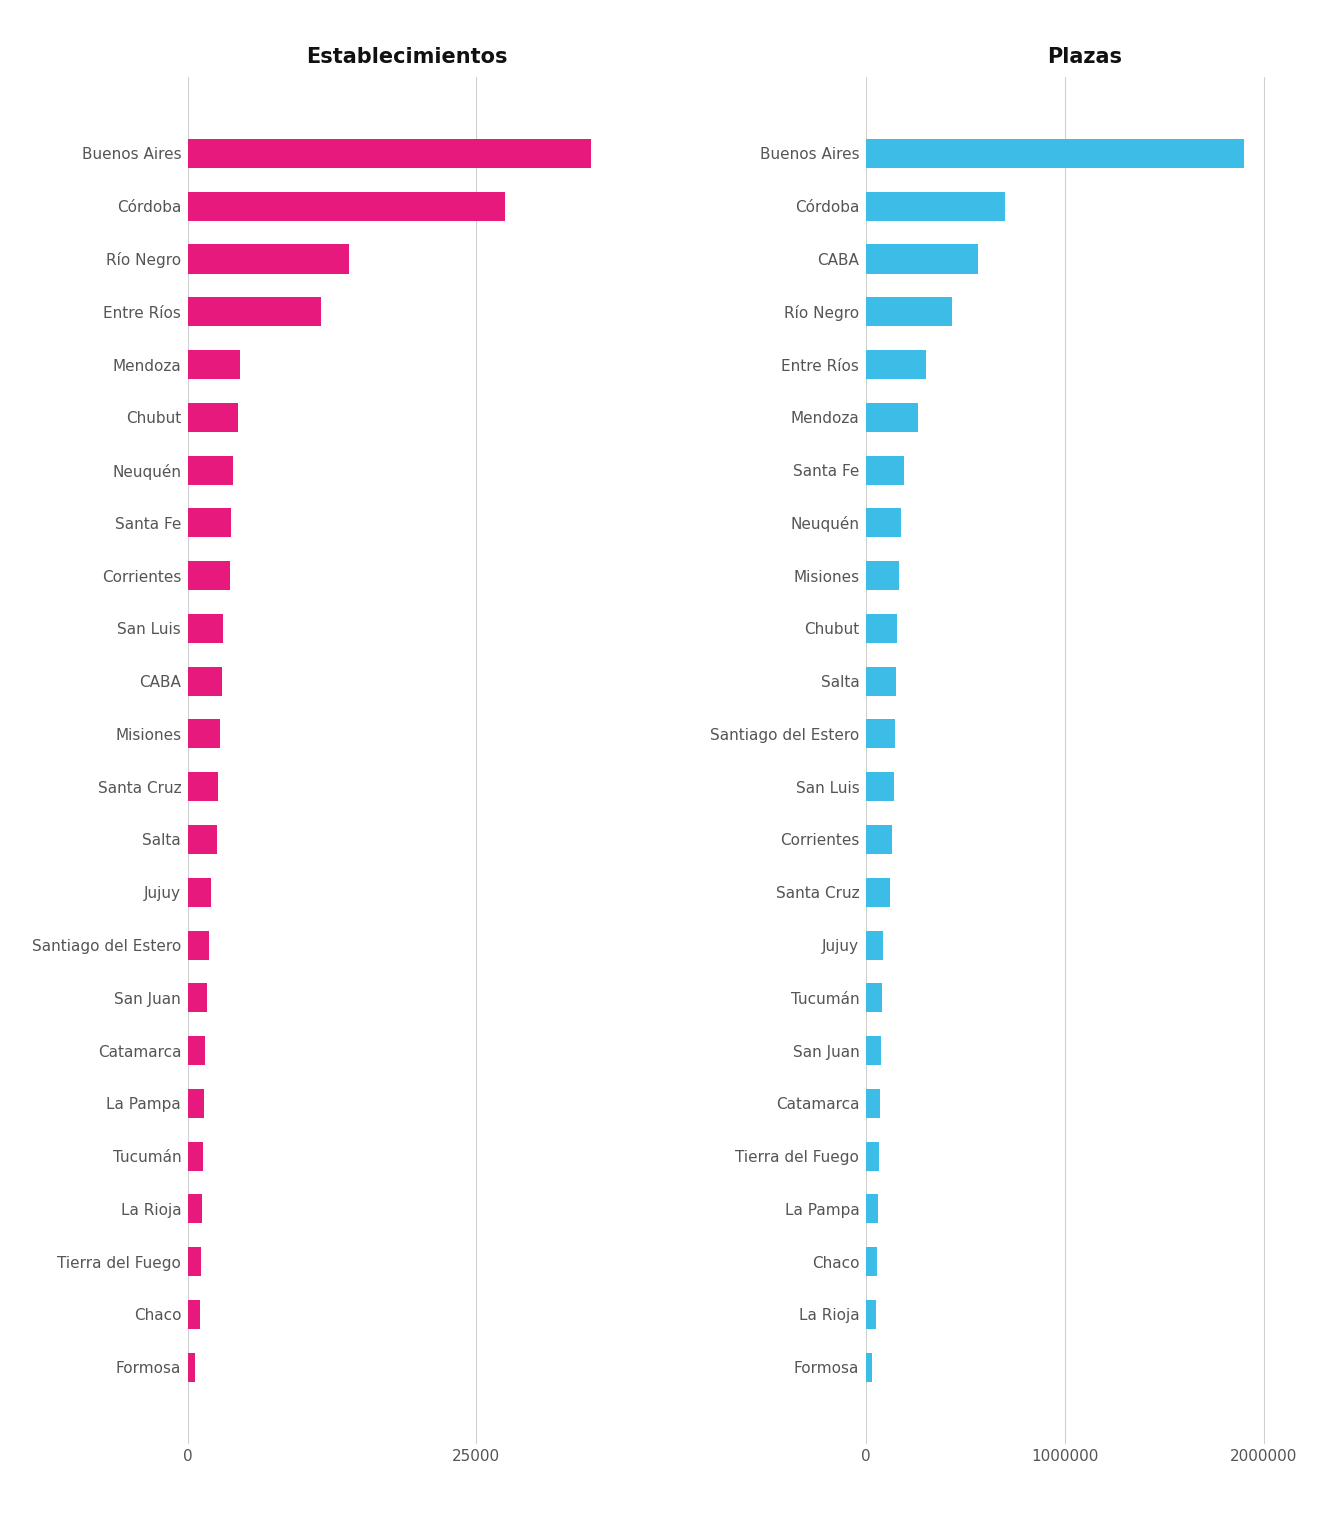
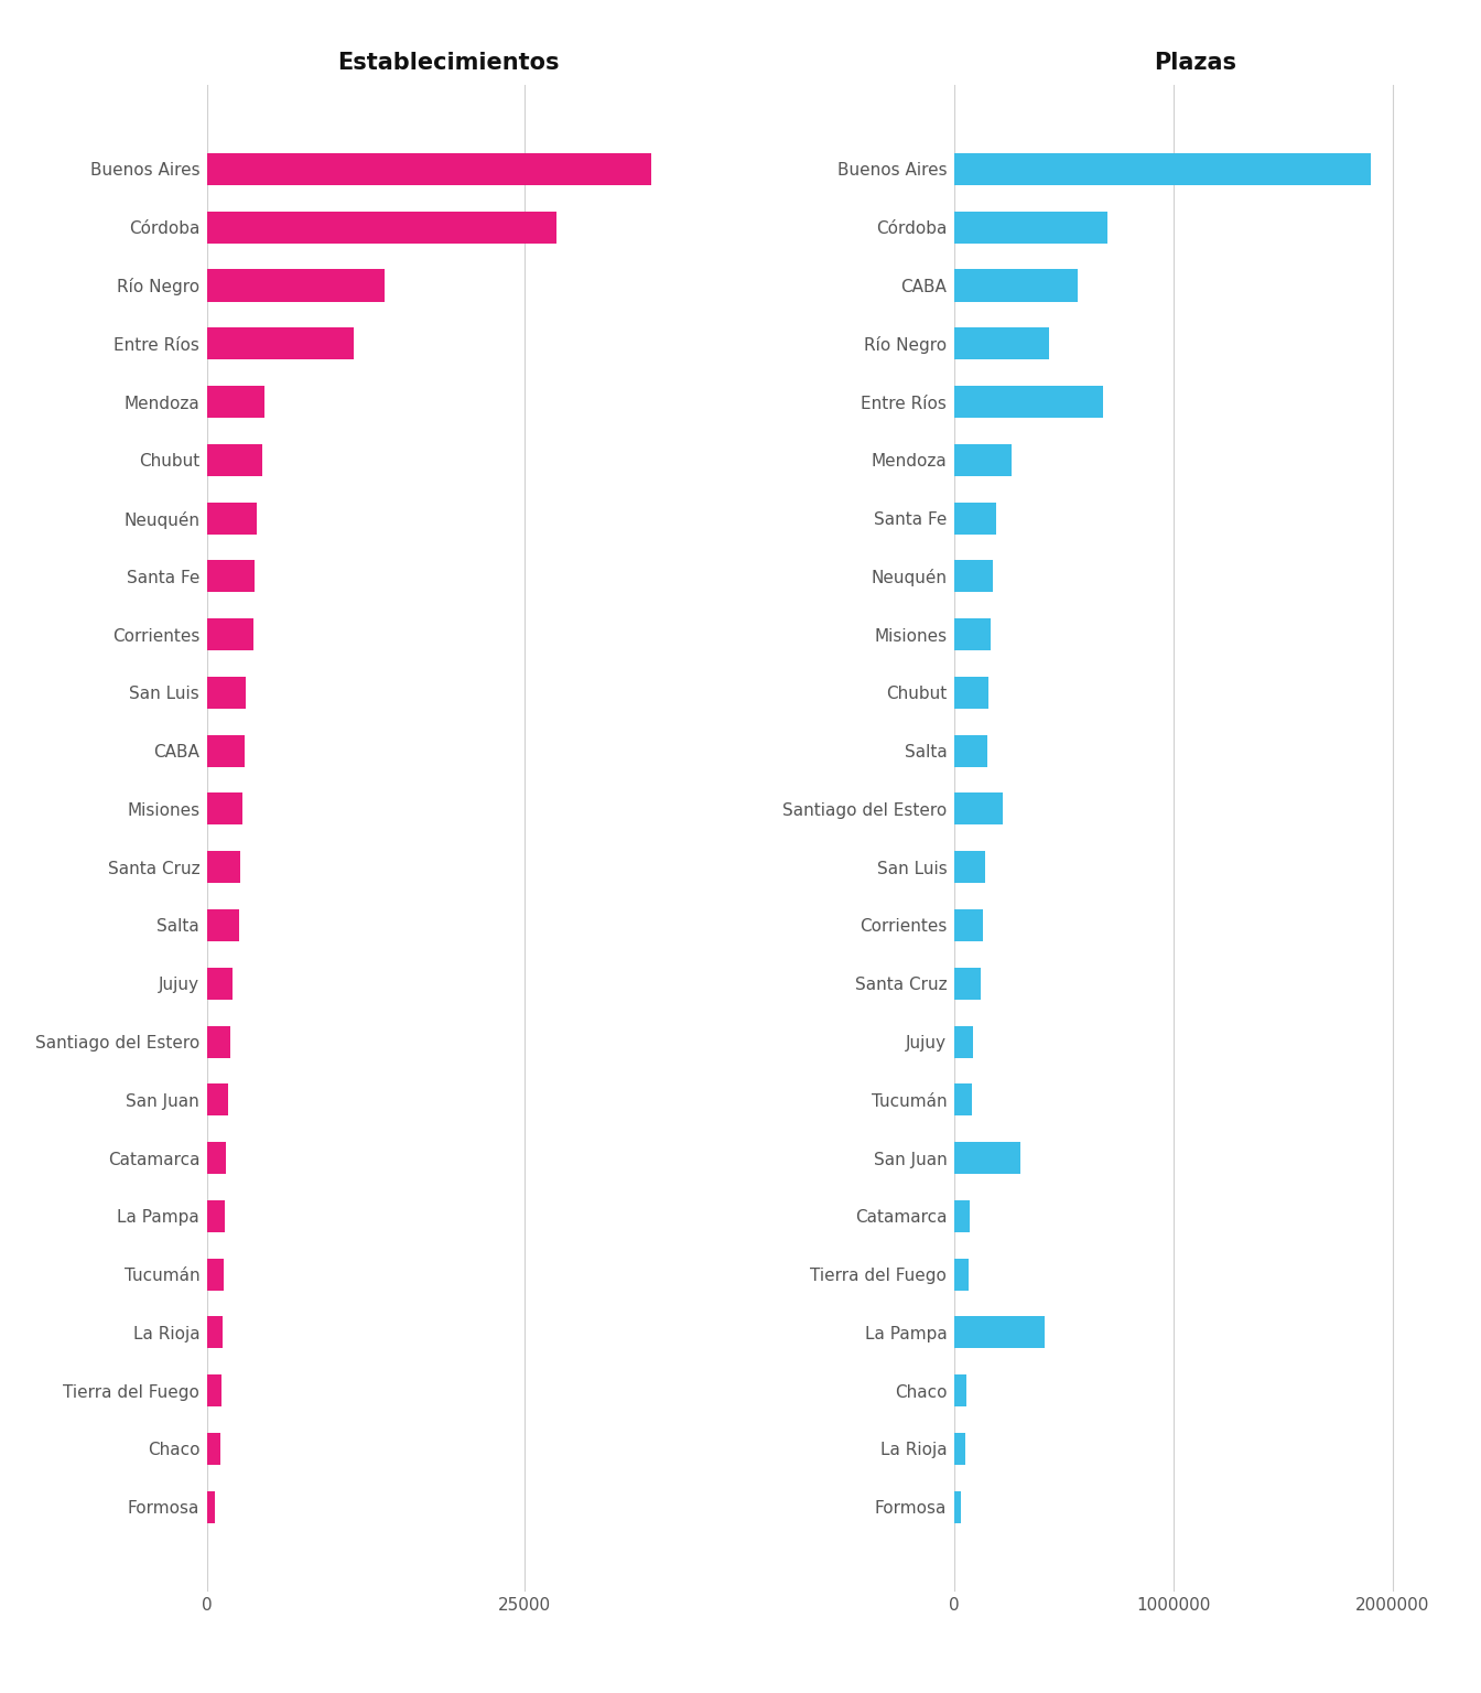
Plazas/Entre Ríos: 300000 -> 680000
Plazas/Santiago del Estero: 140000 -> 220000
Plazas/San Juan: 80000 -> 300000
Plazas/La Pampa: 60000 -> 410000
